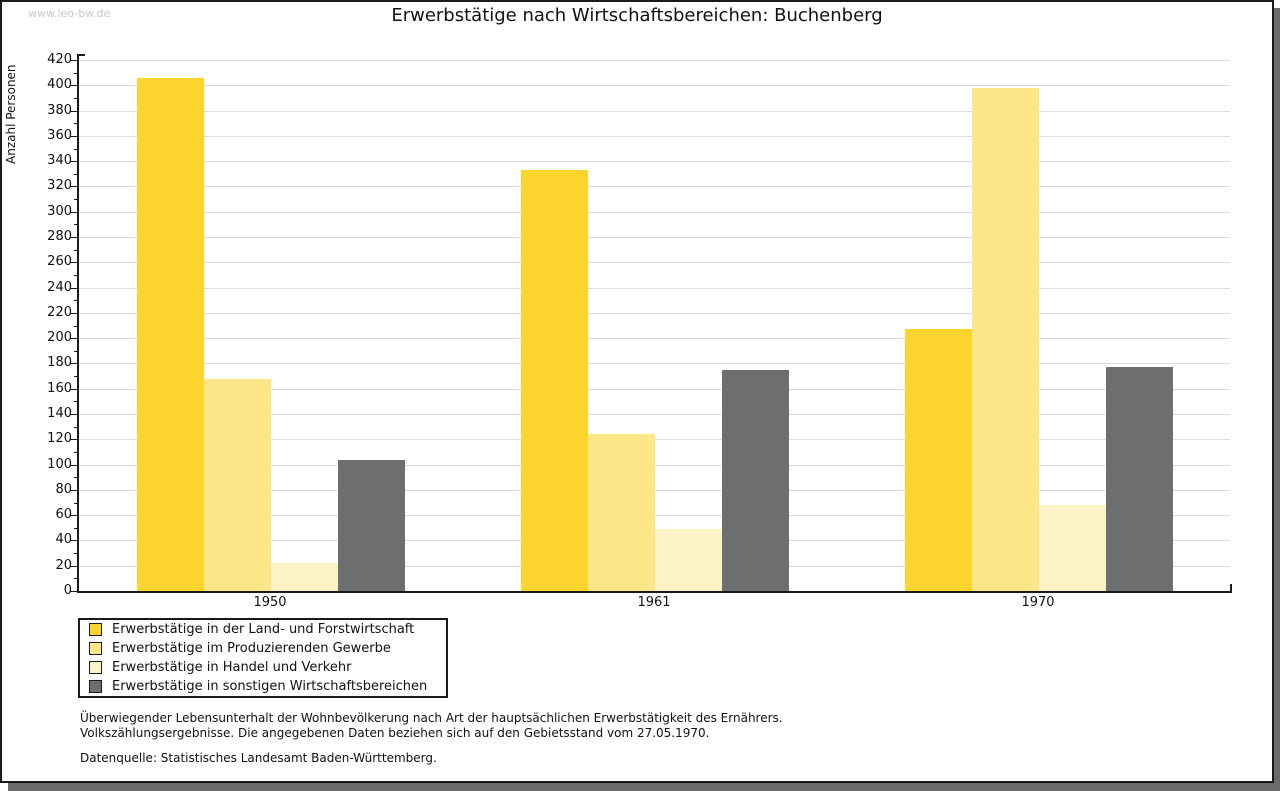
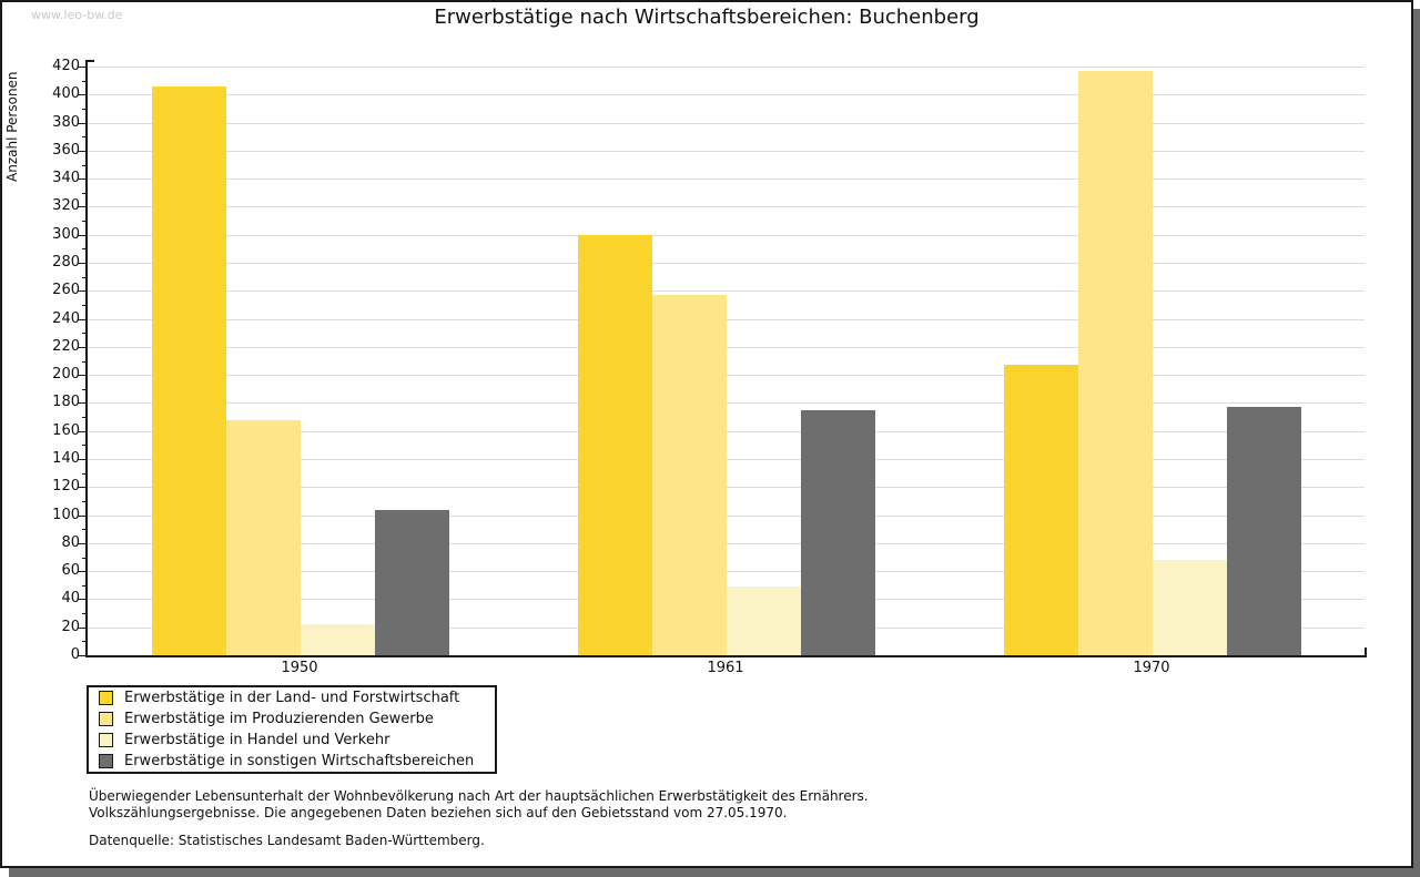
Erwerbstätige in der Land- und Forstwirtschaft/1961: 333 -> 300
Erwerbstätige im Produzierenden Gewerbe/1961: 124 -> 257
Erwerbstätige im Produzierenden Gewerbe/1970: 398 -> 417
